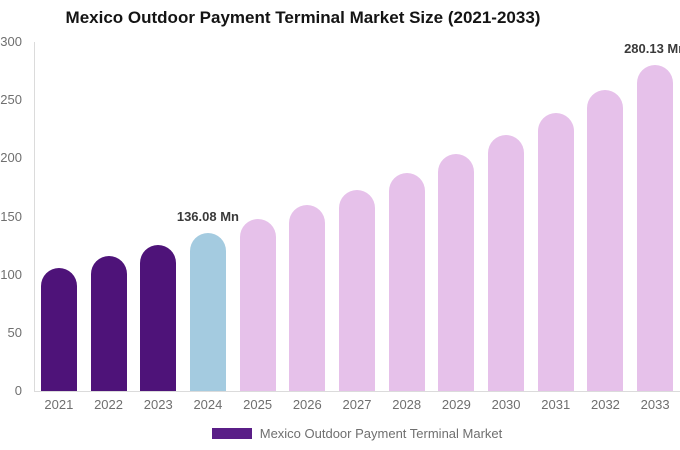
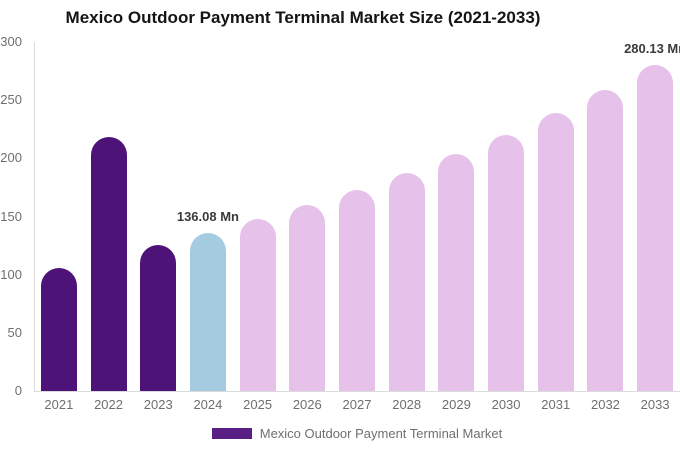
2022: 116 -> 218
